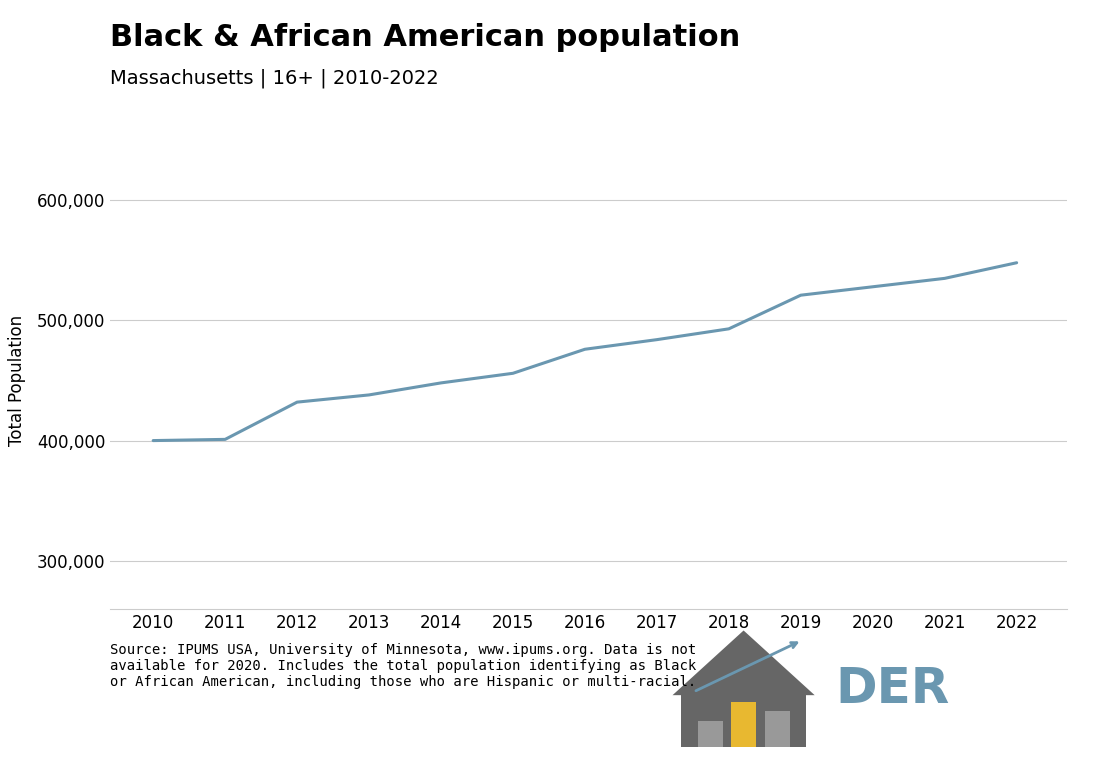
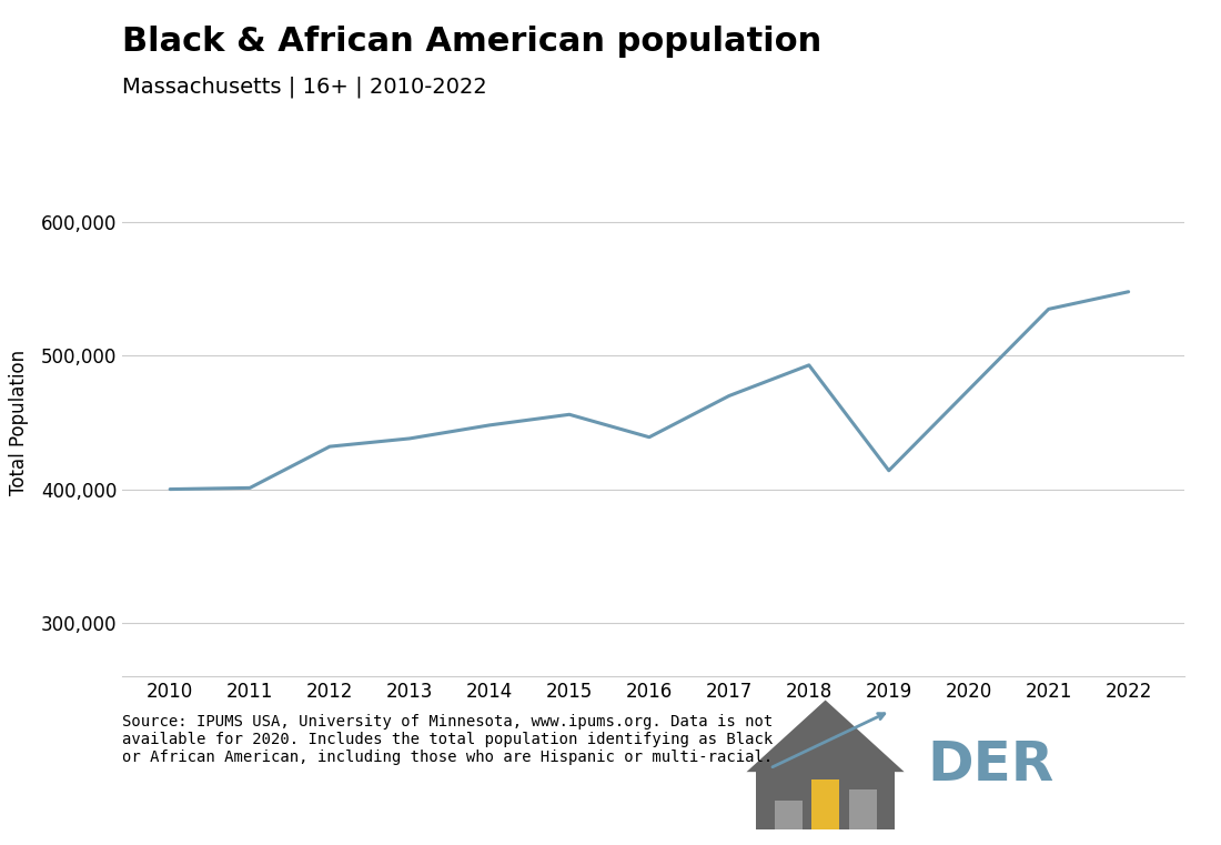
2016: 476,000 -> 439,000
2017: 484,000 -> 470,000
2019: 521,000 -> 414,000
